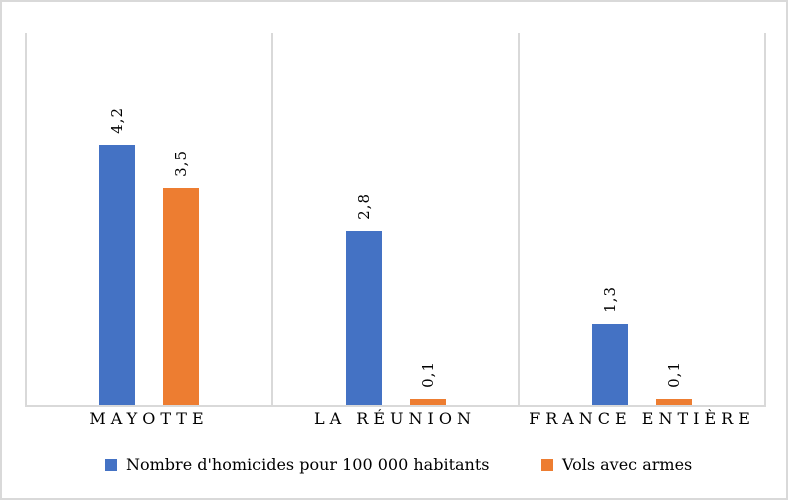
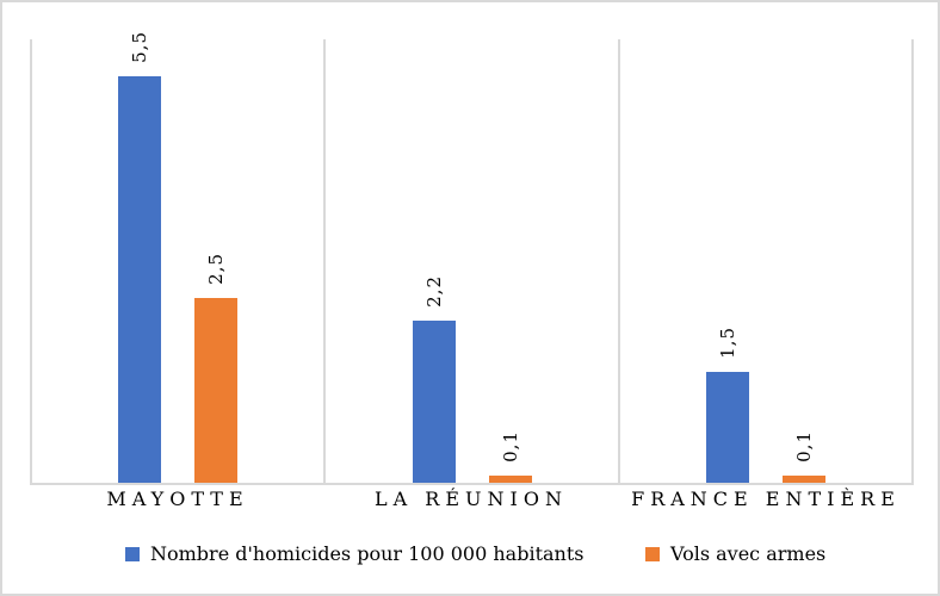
Nombre d'homicides pour 100 000 habitants/MAYOTTE: 4,2 -> 5,5
Vols avec armes/MAYOTTE: 3,5 -> 2,5
Nombre d'homicides pour 100 000 habitants/LA RÉUNION: 2,8 -> 2,2
Nombre d'homicides pour 100 000 habitants/FRANCE ENTIÈRE: 1,3 -> 1,5
